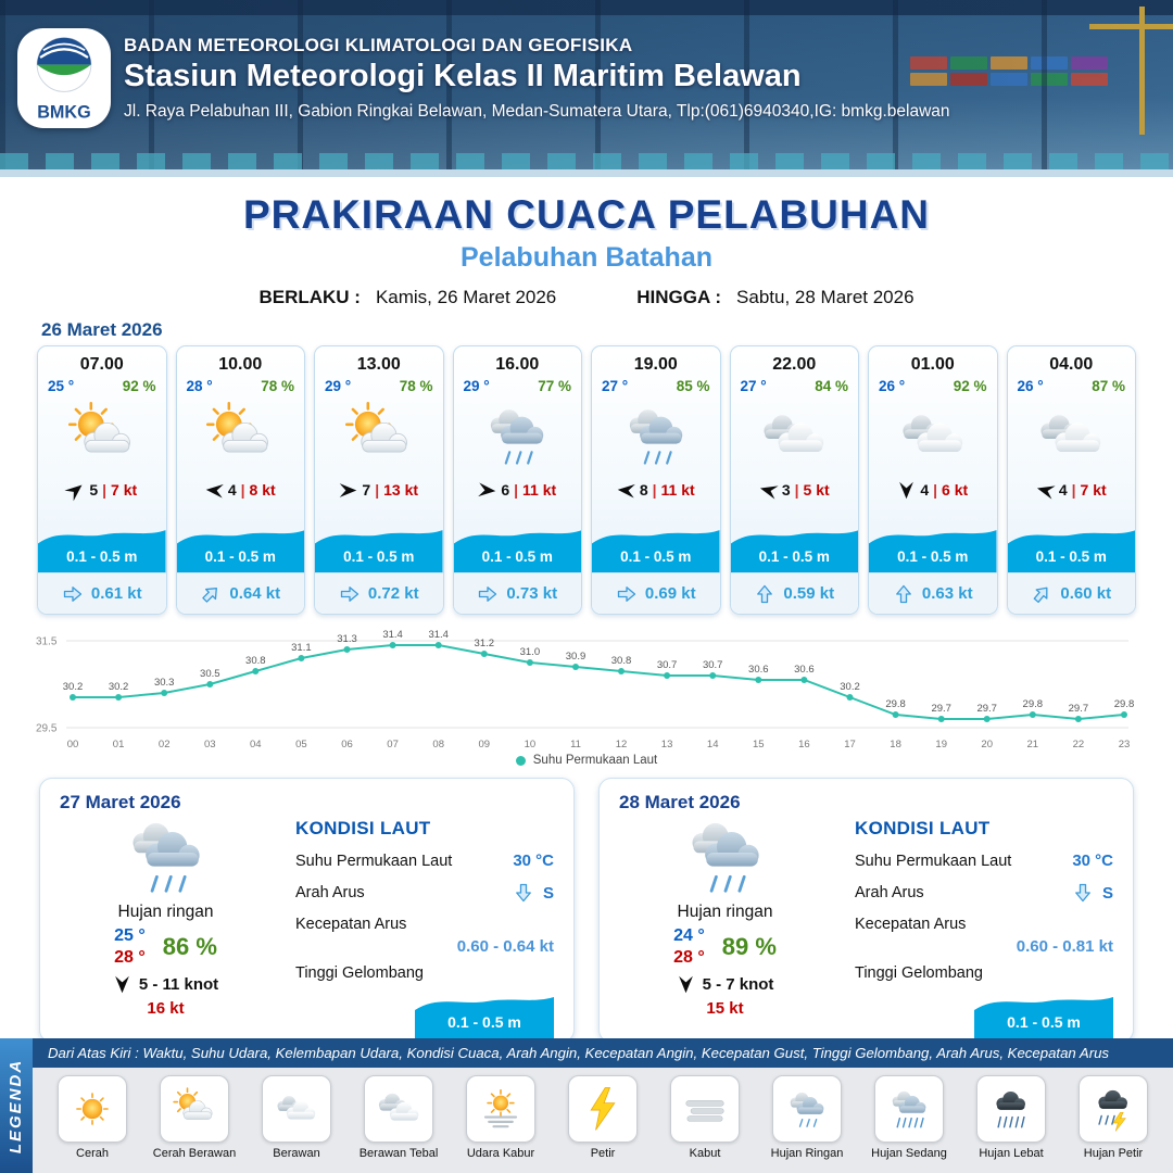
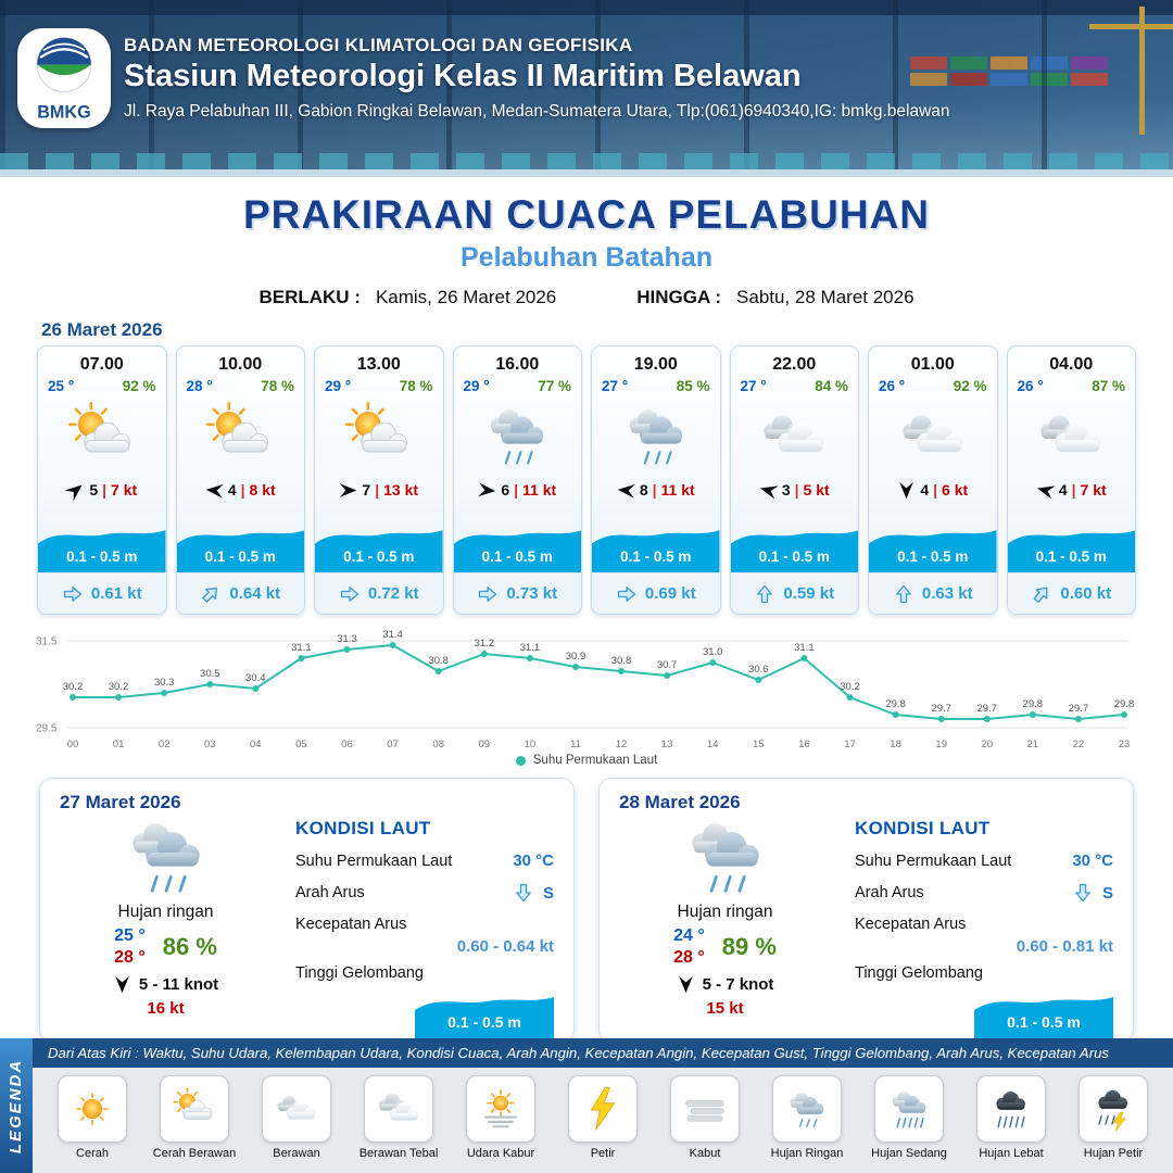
04: 30.8 -> 30.4
08: 31.4 -> 30.8
10: 31.0 -> 31.1
14: 30.7 -> 31.0
16: 30.6 -> 31.1
